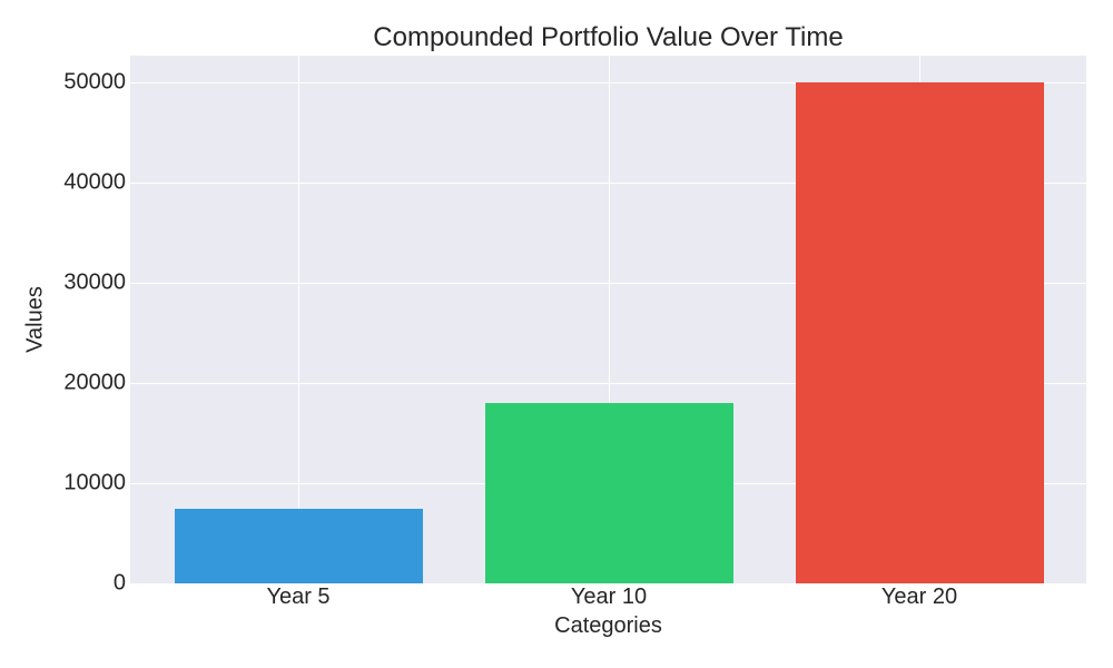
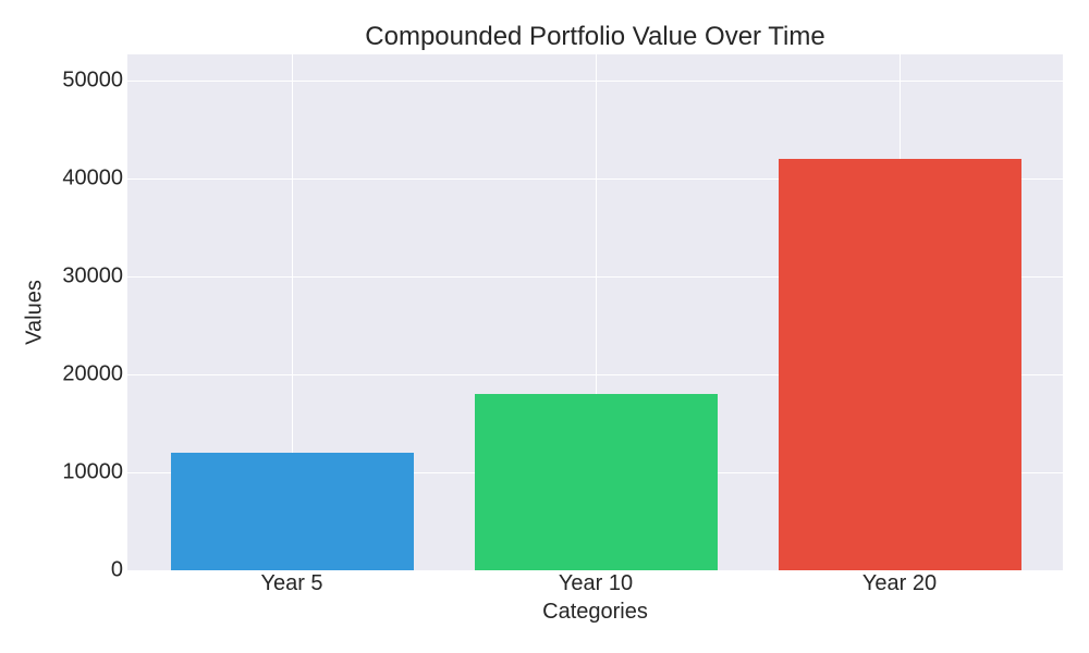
Year 5: 8000 -> 12000
Year 20: 50000 -> 42000
